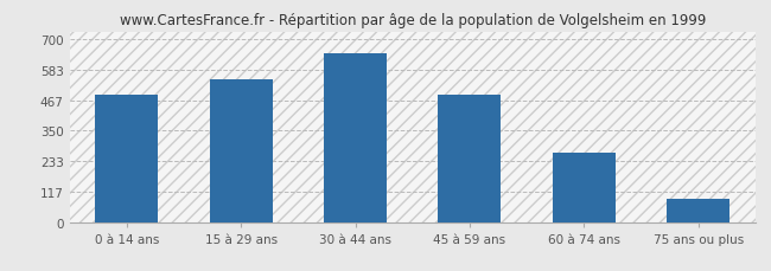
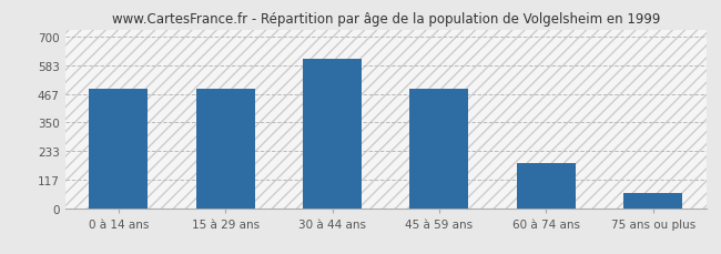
15 à 29 ans: 545 -> 490
30 à 44 ans: 645 -> 612
60 à 74 ans: 265 -> 185
75 ans ou plus: 90 -> 60
